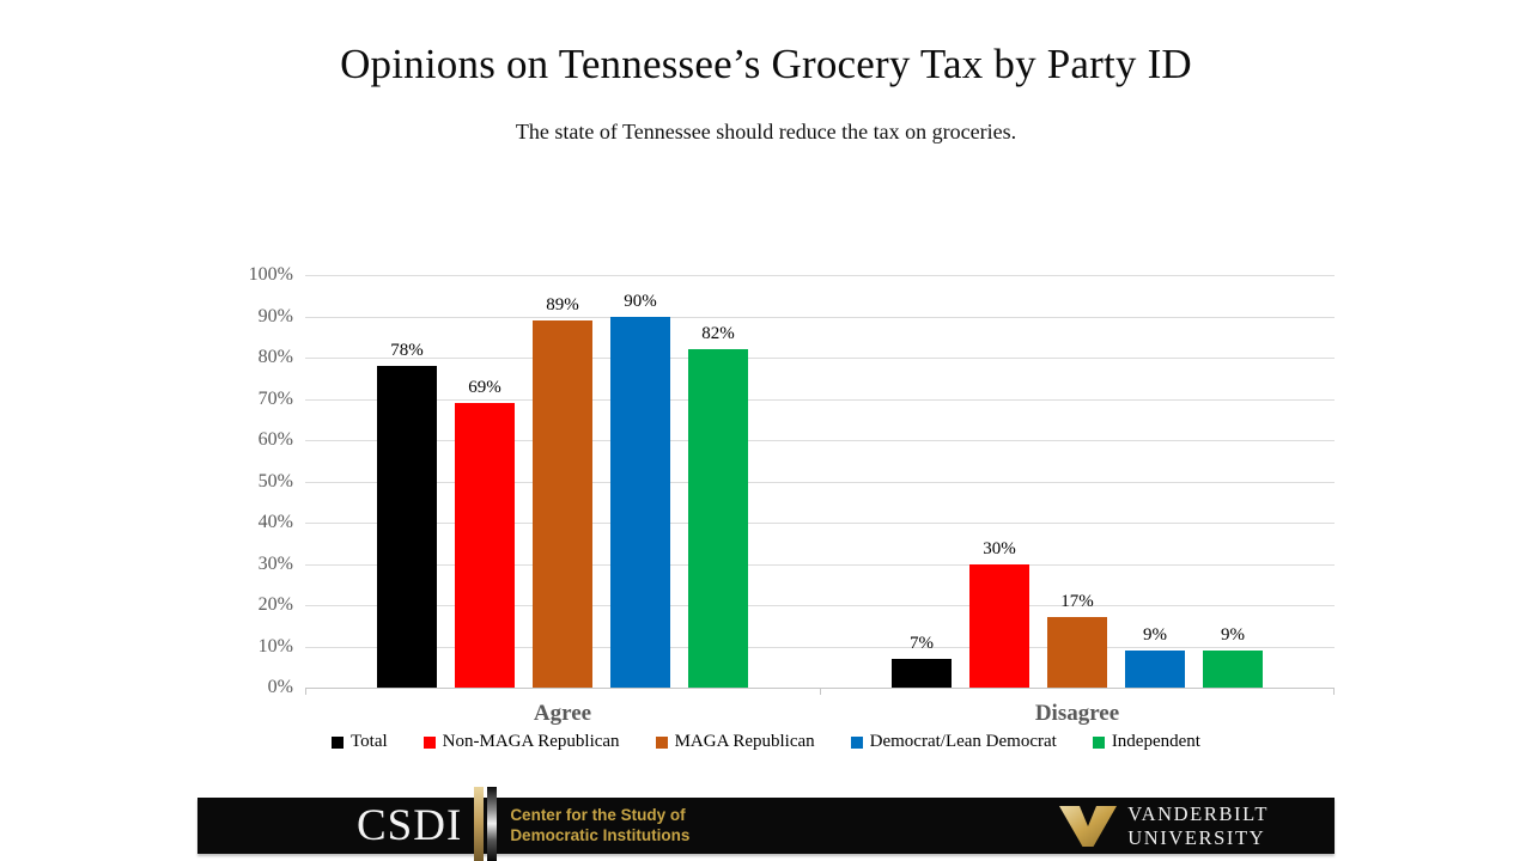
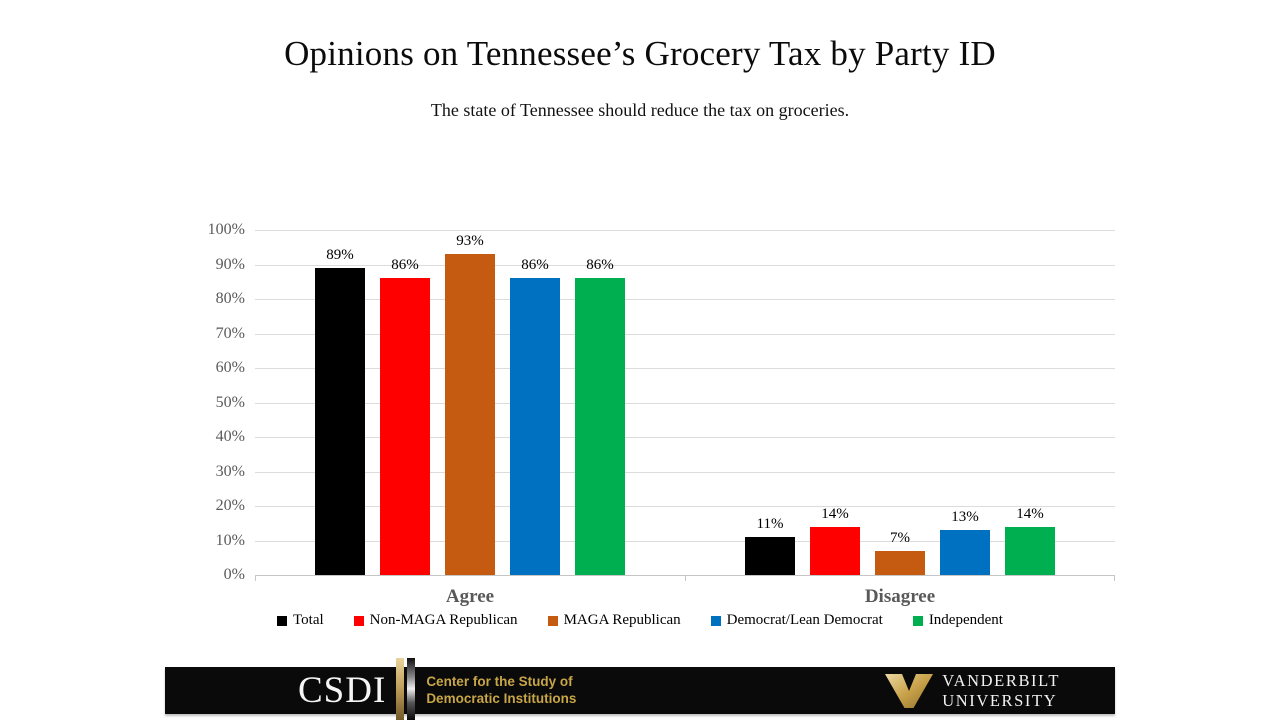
Total/Agree: 78% -> 89%
Non-MAGA Republican/Agree: 69% -> 86%
MAGA Republican/Agree: 89% -> 93%
Democrat/Lean Democrat/Agree: 90% -> 86%
Independent/Agree: 82% -> 86%
Total/Disagree: 7% -> 11%
Non-MAGA Republican/Disagree: 30% -> 14%
MAGA Republican/Disagree: 17% -> 7%
Democrat/Lean Democrat/Disagree: 9% -> 13%
Independent/Disagree: 9% -> 14%
